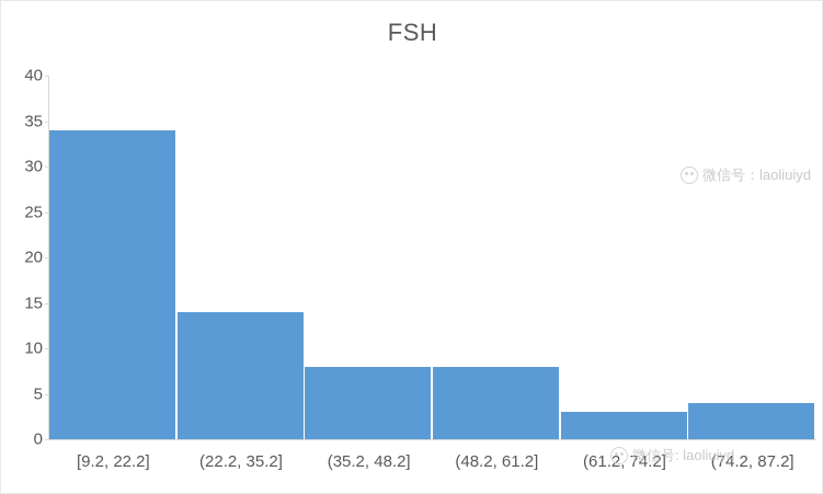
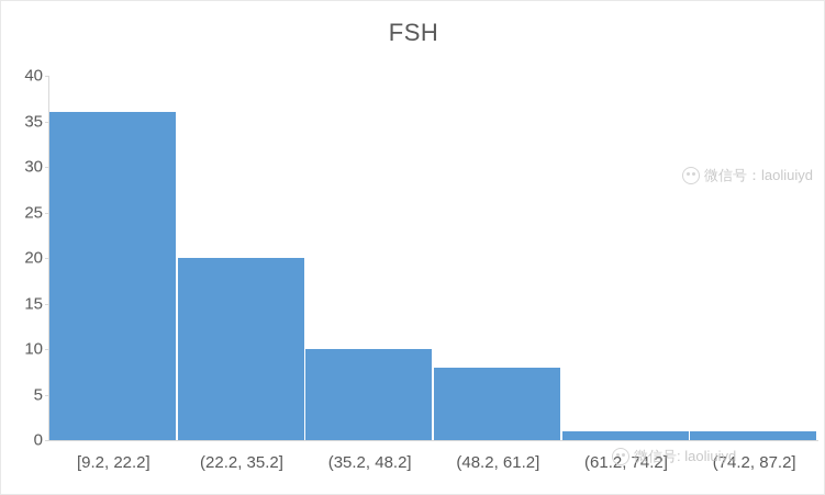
[9.2, 22.2]: 34 -> 36
(22.2, 35.2]: 14 -> 20
(35.2, 48.2]: 8 -> 10
(61.2, 74.2]: 3 -> 1
(74.2, 87.2]: 4 -> 1
